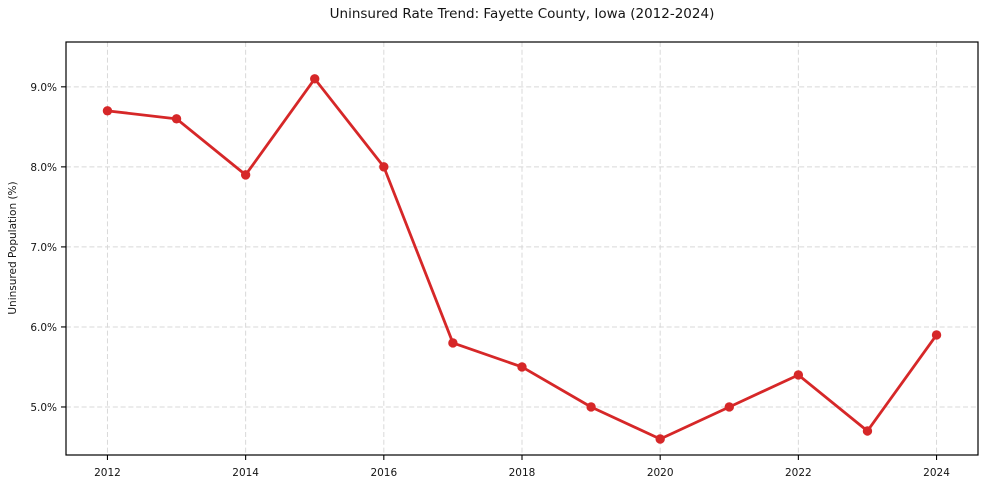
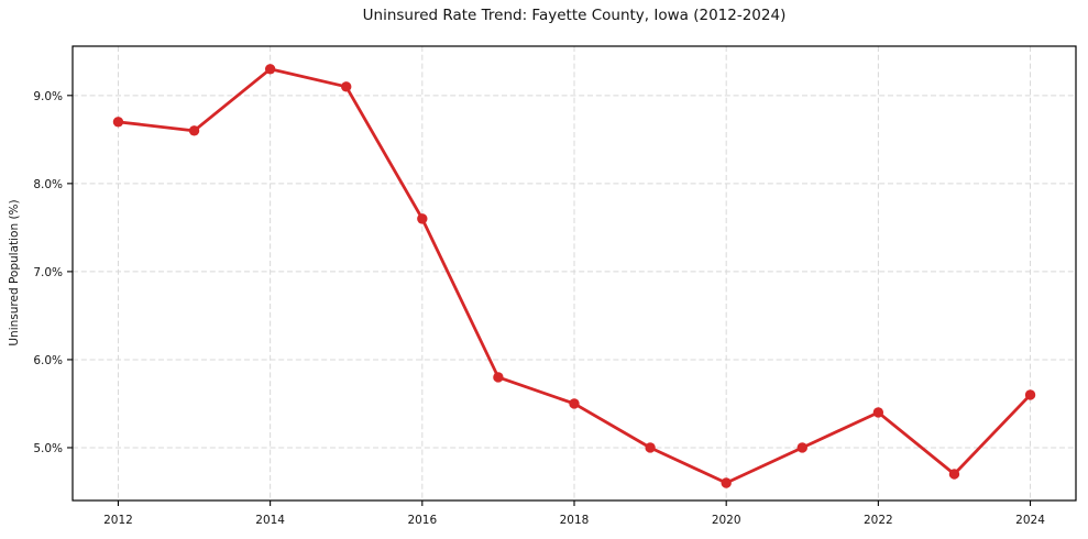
2014: 7.9% -> 9.3%
2016: 8.0% -> 7.6%
2024: 5.9% -> 5.6%
